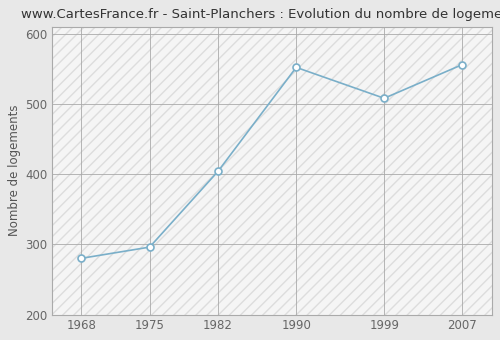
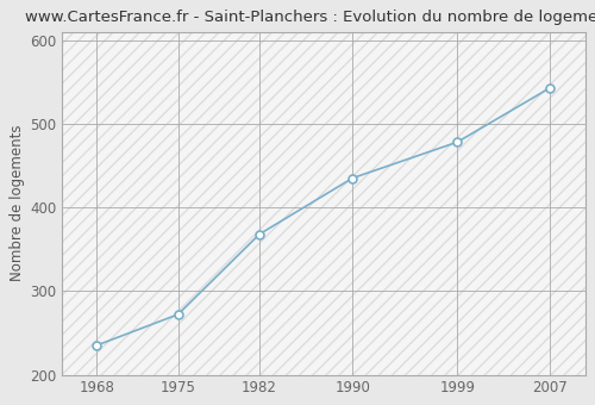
1968: 280 -> 235
1975: 296 -> 272
1982: 404 -> 368
1990: 552 -> 435
1999: 508 -> 478
2007: 556 -> 543
